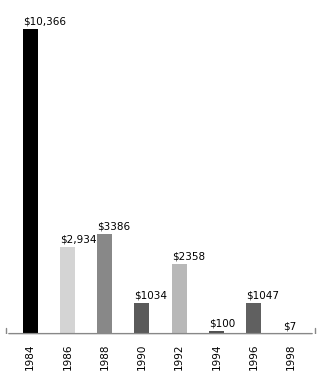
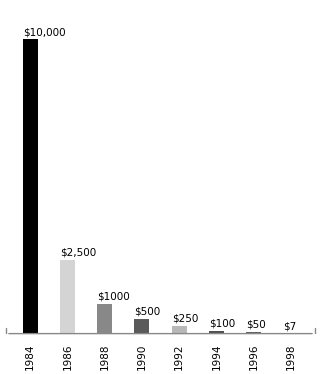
1984: $10,366 -> $10,000
1986: $2,934 -> $2,500
1988: $3386 -> $1000
1990: $1034 -> $500
1992: $2358 -> $250
1996: $1047 -> $50
